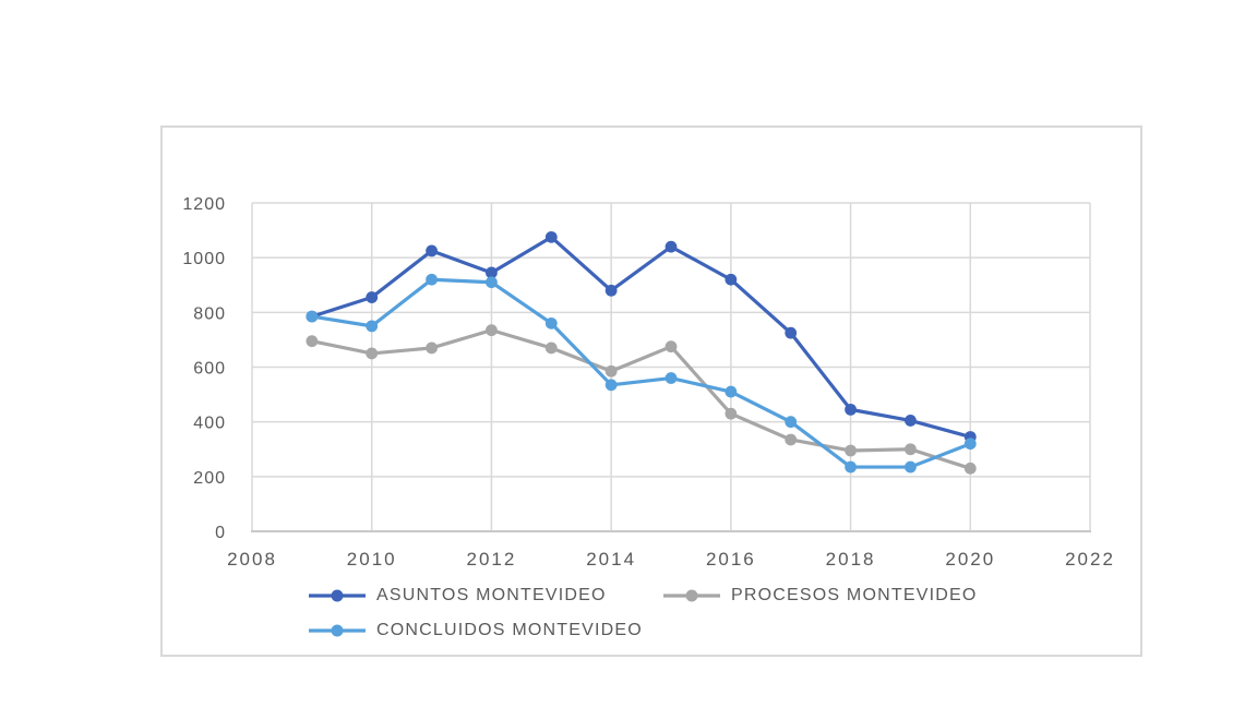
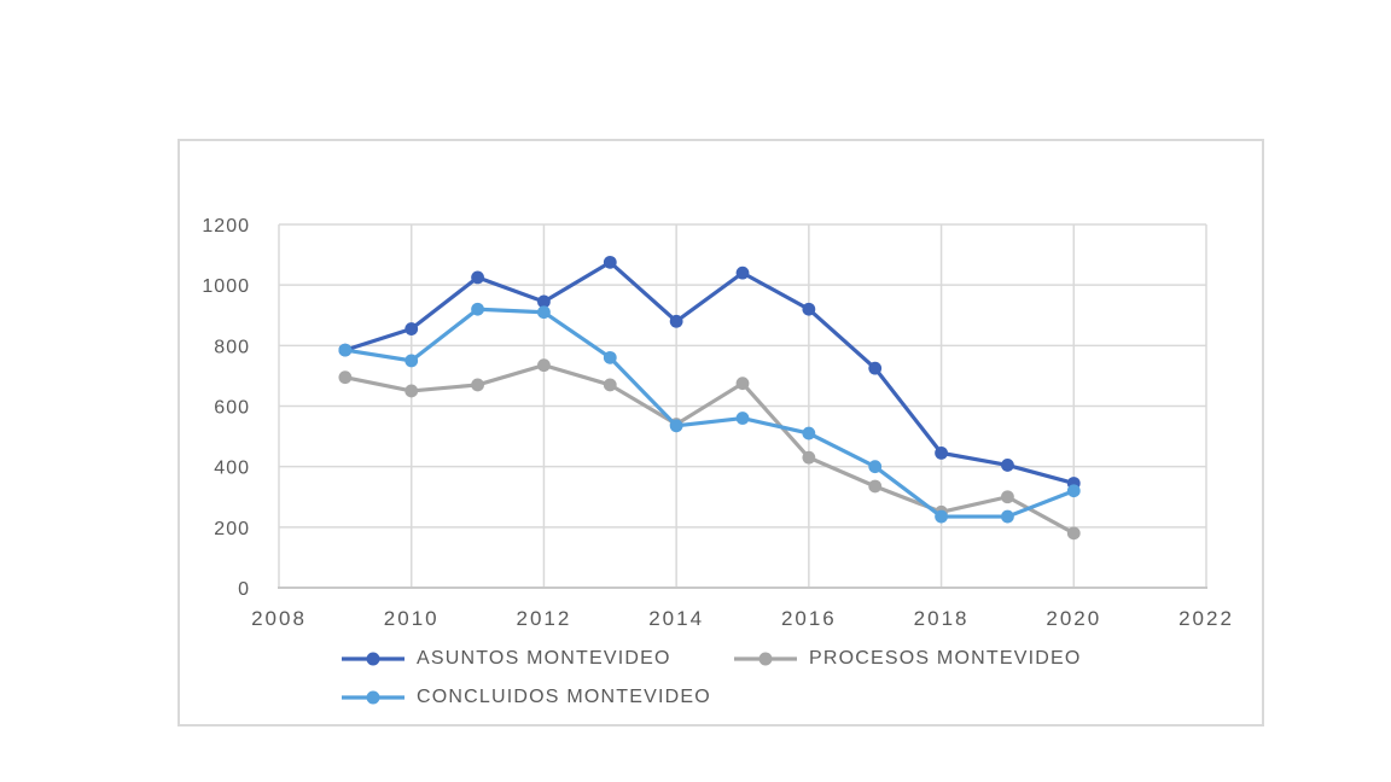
PROCESOS MONTEVIDEO/2014: 580 -> 540
PROCESOS MONTEVIDEO/2018: 300 -> 250
PROCESOS MONTEVIDEO/2020: 230 -> 180
